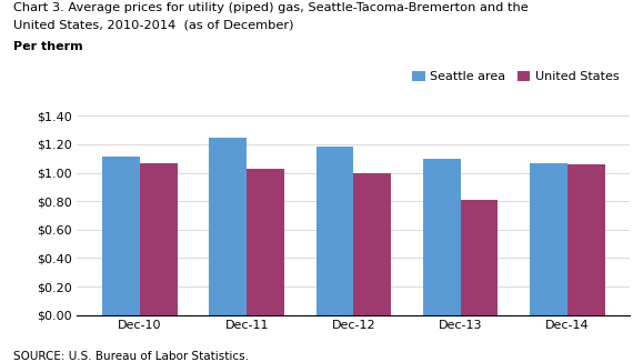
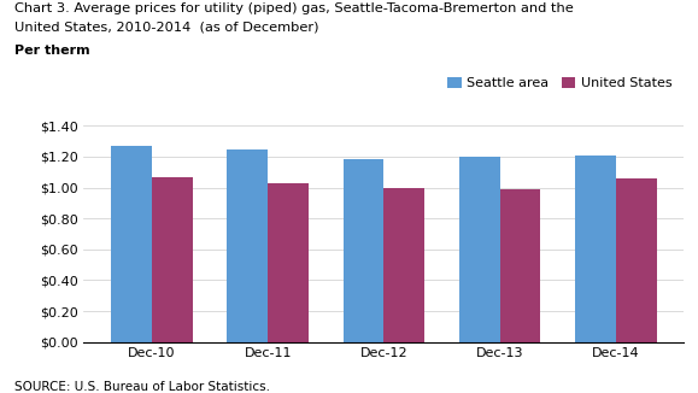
Seattle area/Dec-10: $1.11 -> $1.27
Seattle area/Dec-13: $1.10 -> $1.20
United States/Dec-13: $0.81 -> $0.99
Seattle area/Dec-14: $1.07 -> $1.21
